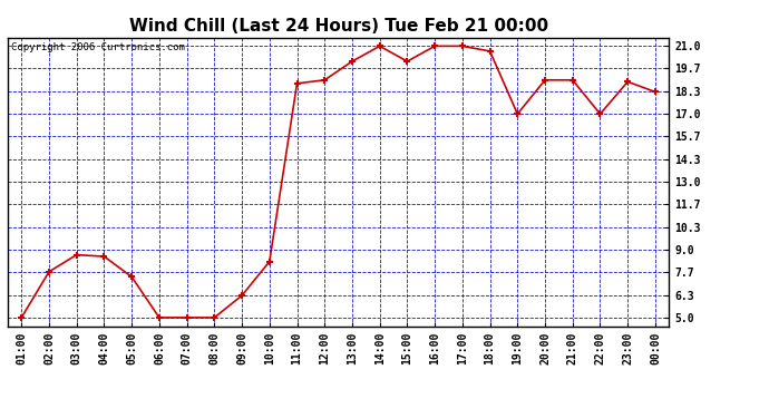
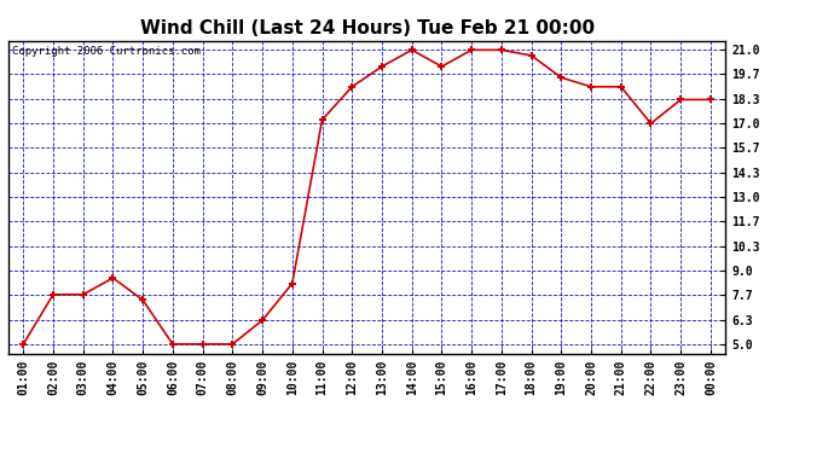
03:00: 8.7 -> 7.7
11:00: 18.8 -> 17.2
19:00: 17.0 -> 19.5
23:00: 18.9 -> 18.3
